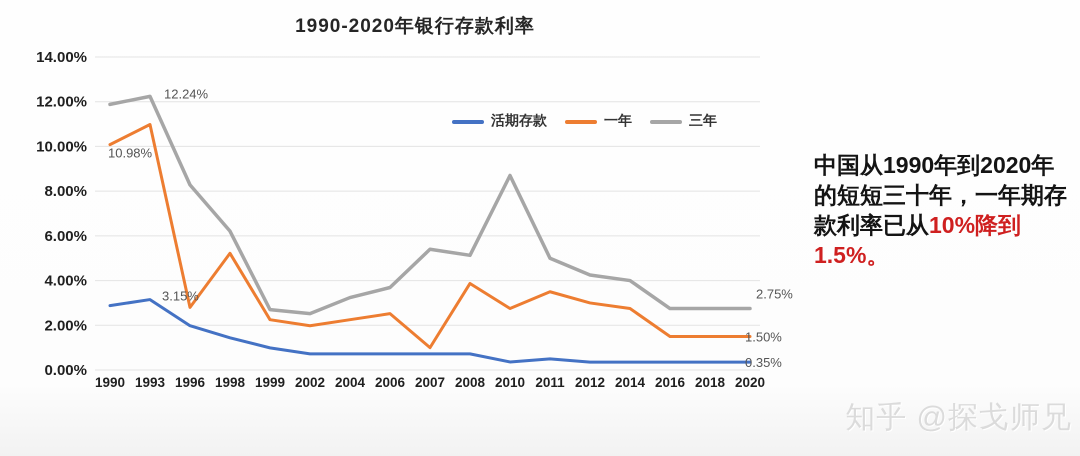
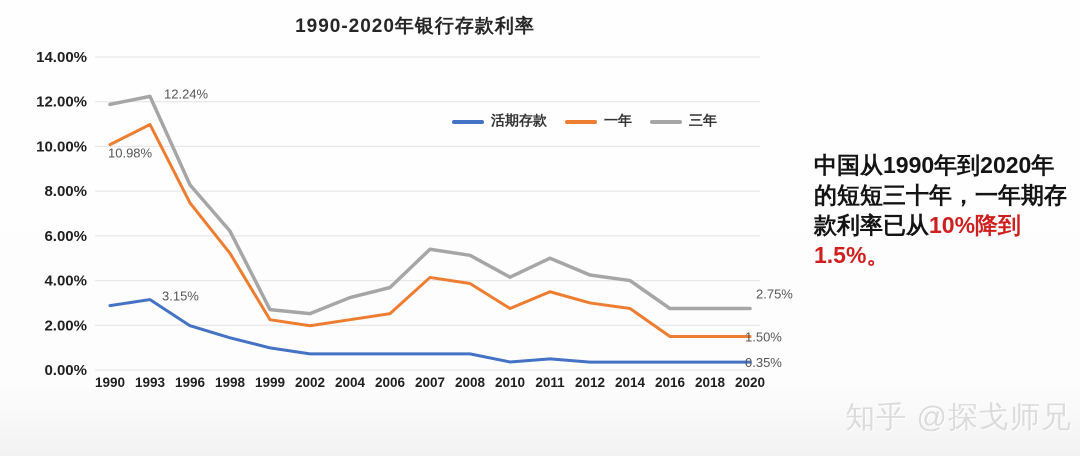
一年/1996: 2.8% -> 7.5%
一年/2007: 1.0% -> 4.1%
三年/2010: 8.7% -> 4.2%
